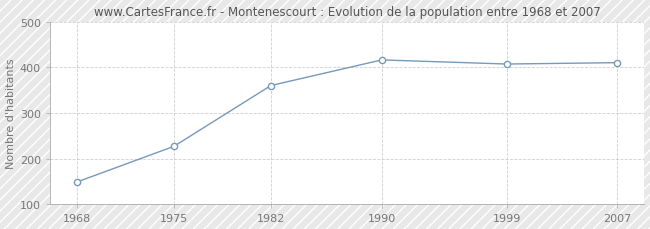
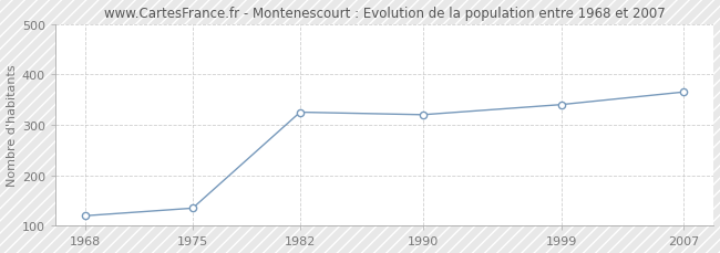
1968: 149 -> 120
1975: 227 -> 135
1982: 360 -> 325
1990: 416 -> 320
1999: 407 -> 340
2007: 410 -> 365
